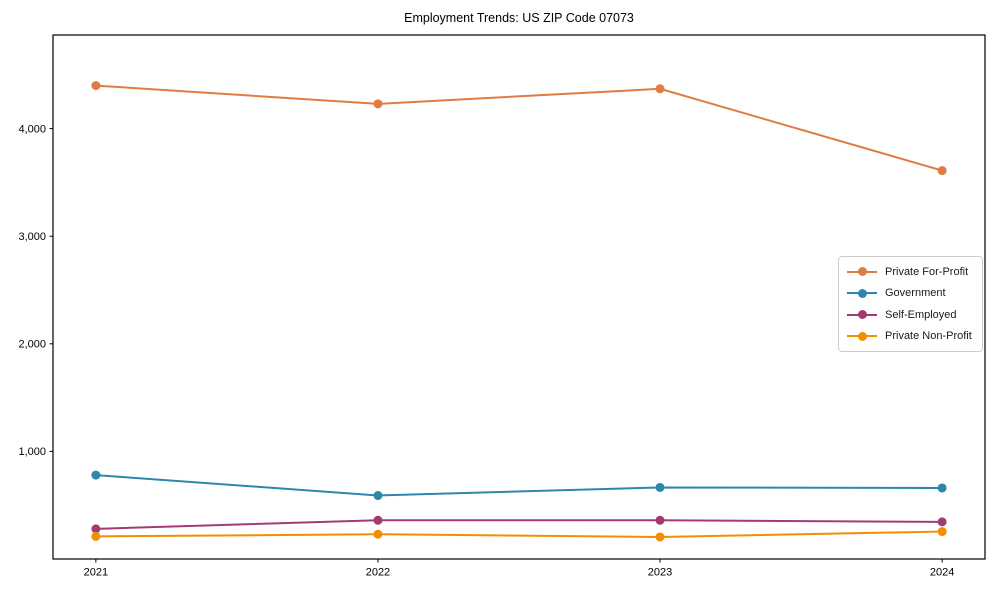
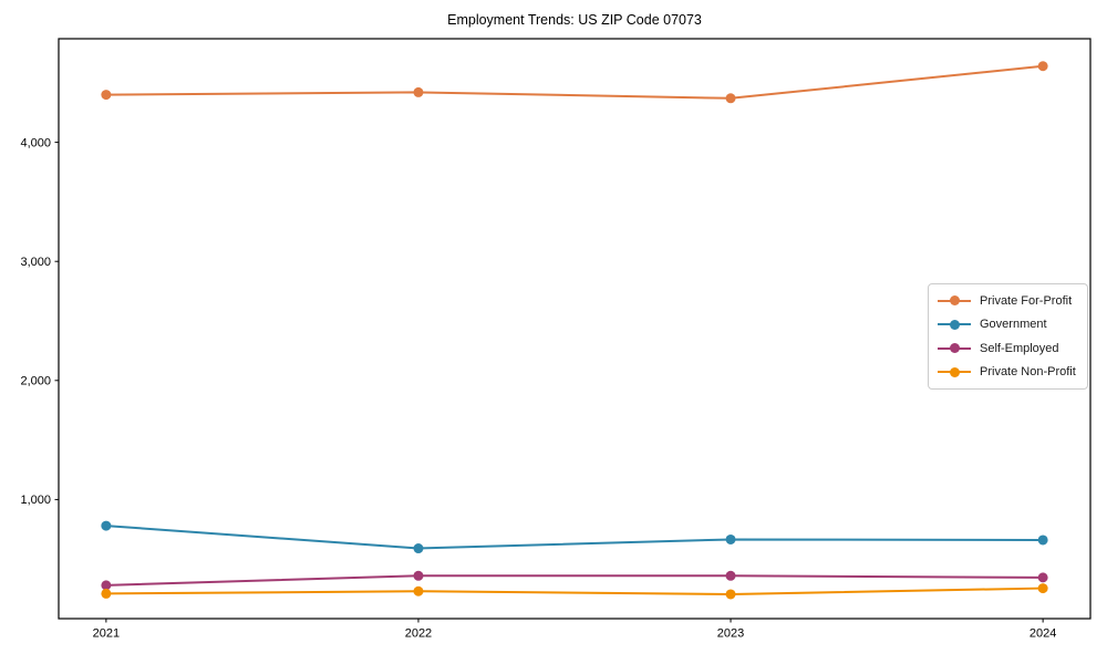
Private For-Profit/2022: 4230 -> 4420
Private For-Profit/2024: 3610 -> 4640
